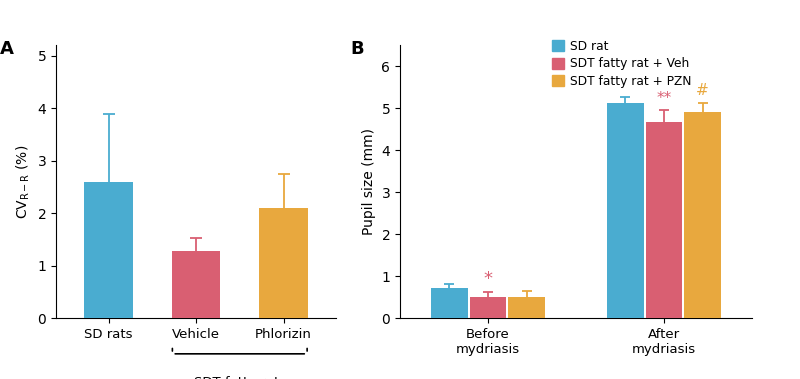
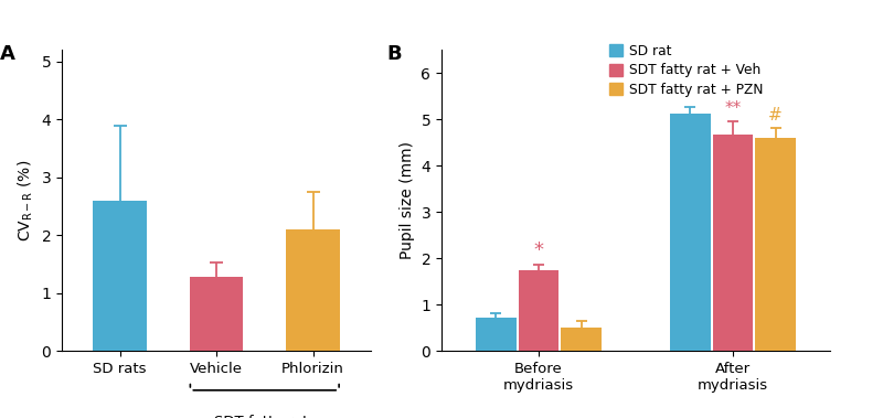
SDT fatty rat + Veh/Before mydriasis: 0.50 -> 1.75
SDT fatty rat + PZN/After mydriasis: 4.92 -> 4.60
